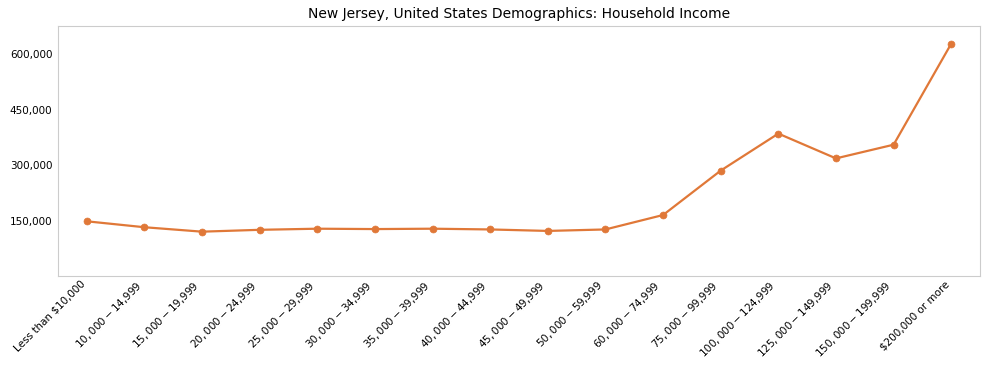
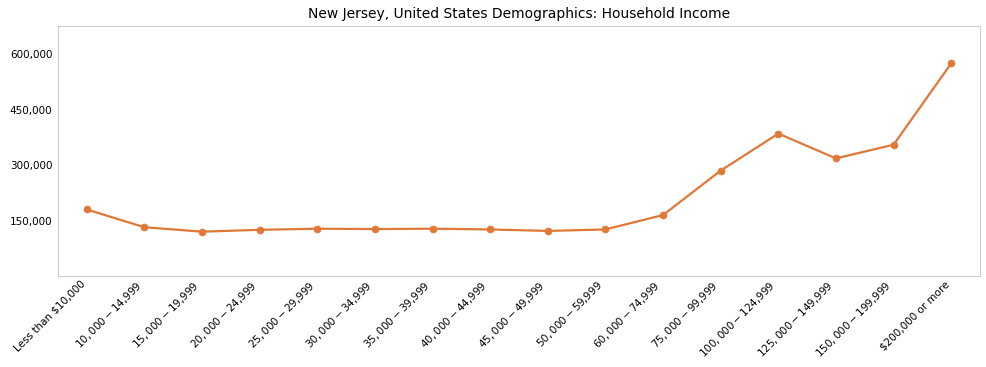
Less than $10,000: 148,000 -> 180,000
$200,000 or more: 628,000 -> 575,000
